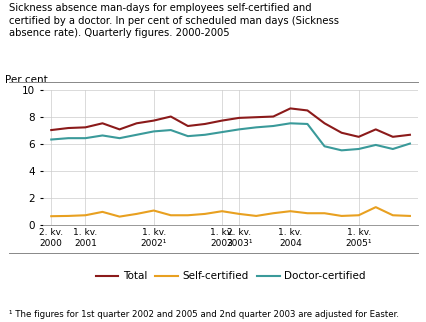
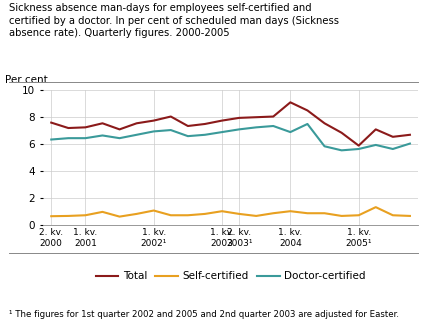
Total/2. kv. 2000: 7.0 -> 7.6
Total/1. kv. 2004: 8.7 -> 9.1
Doctor-certified/1. kv. 2004: 7.5 -> 6.9
Total/1. kv. 2005¹: 6.5 -> 5.9
